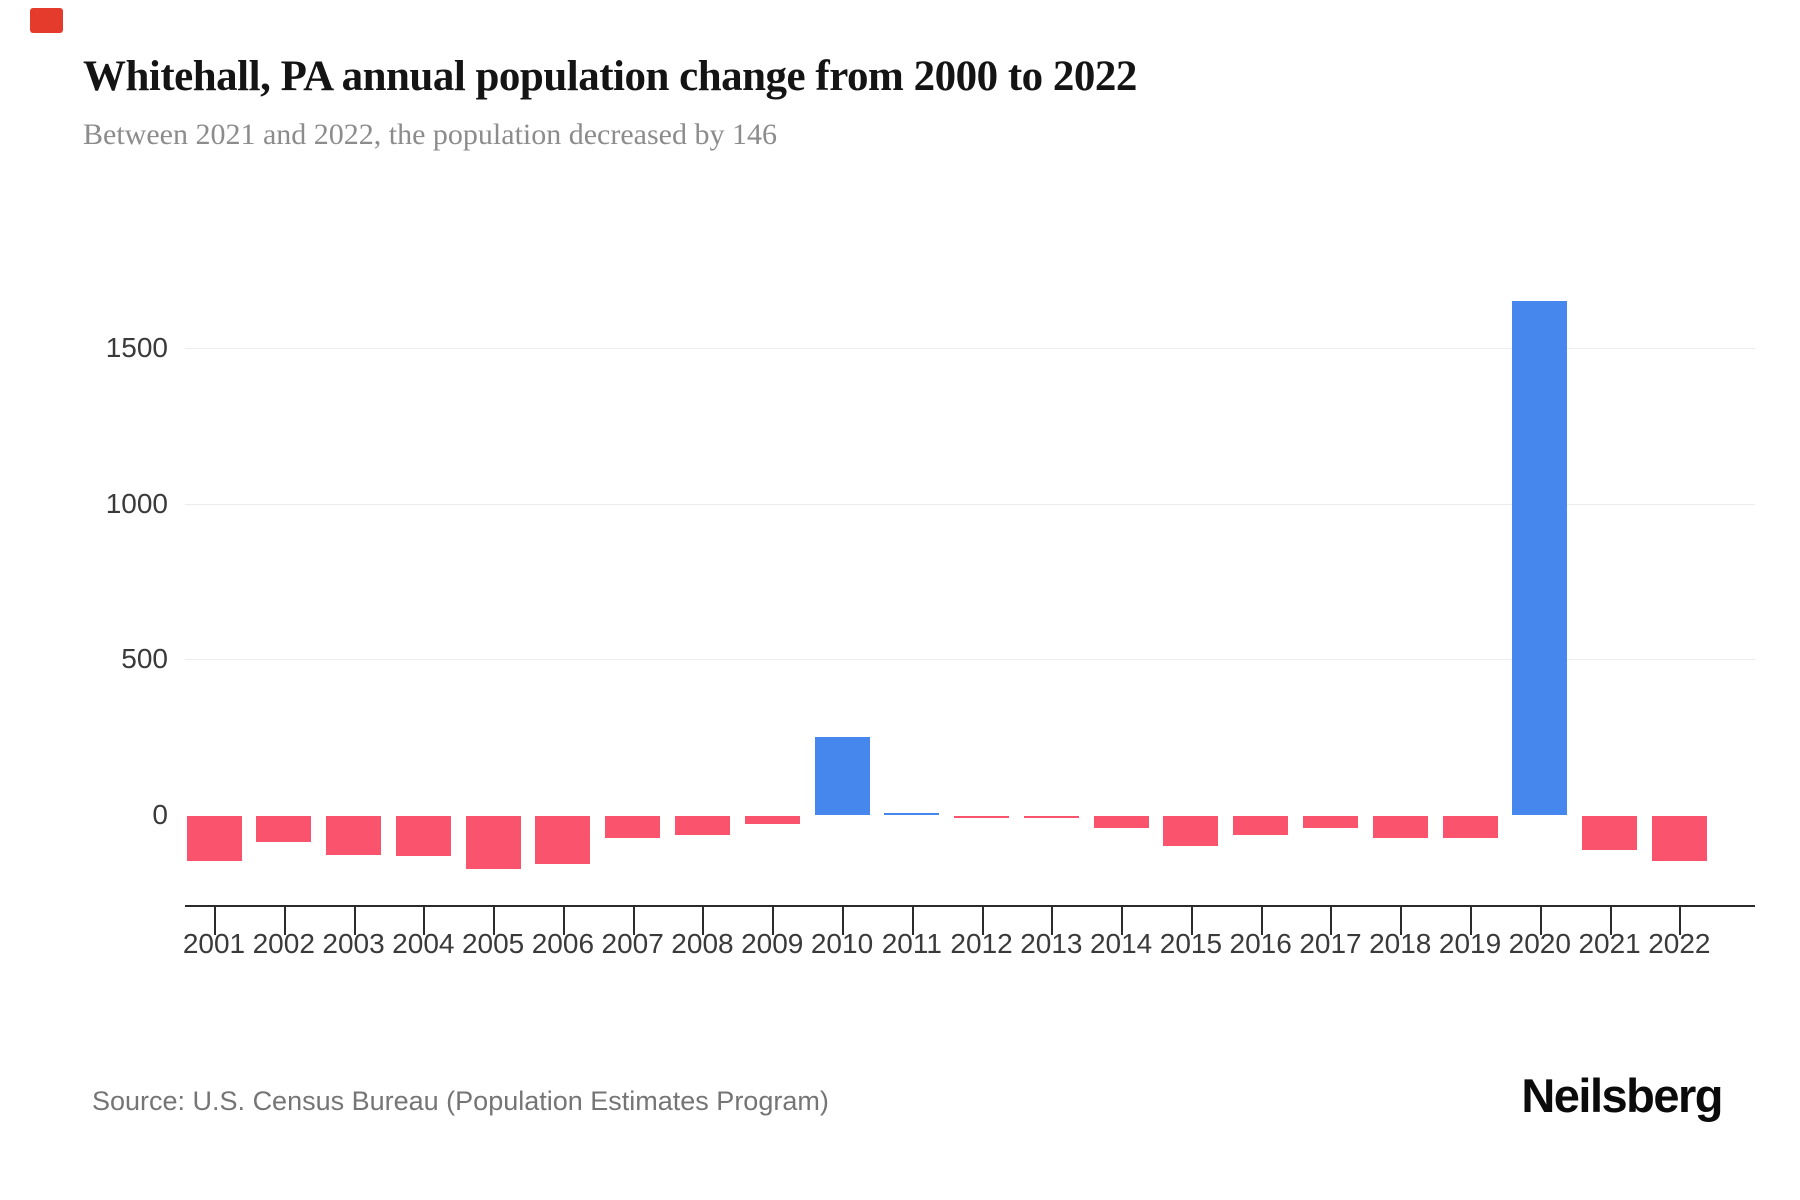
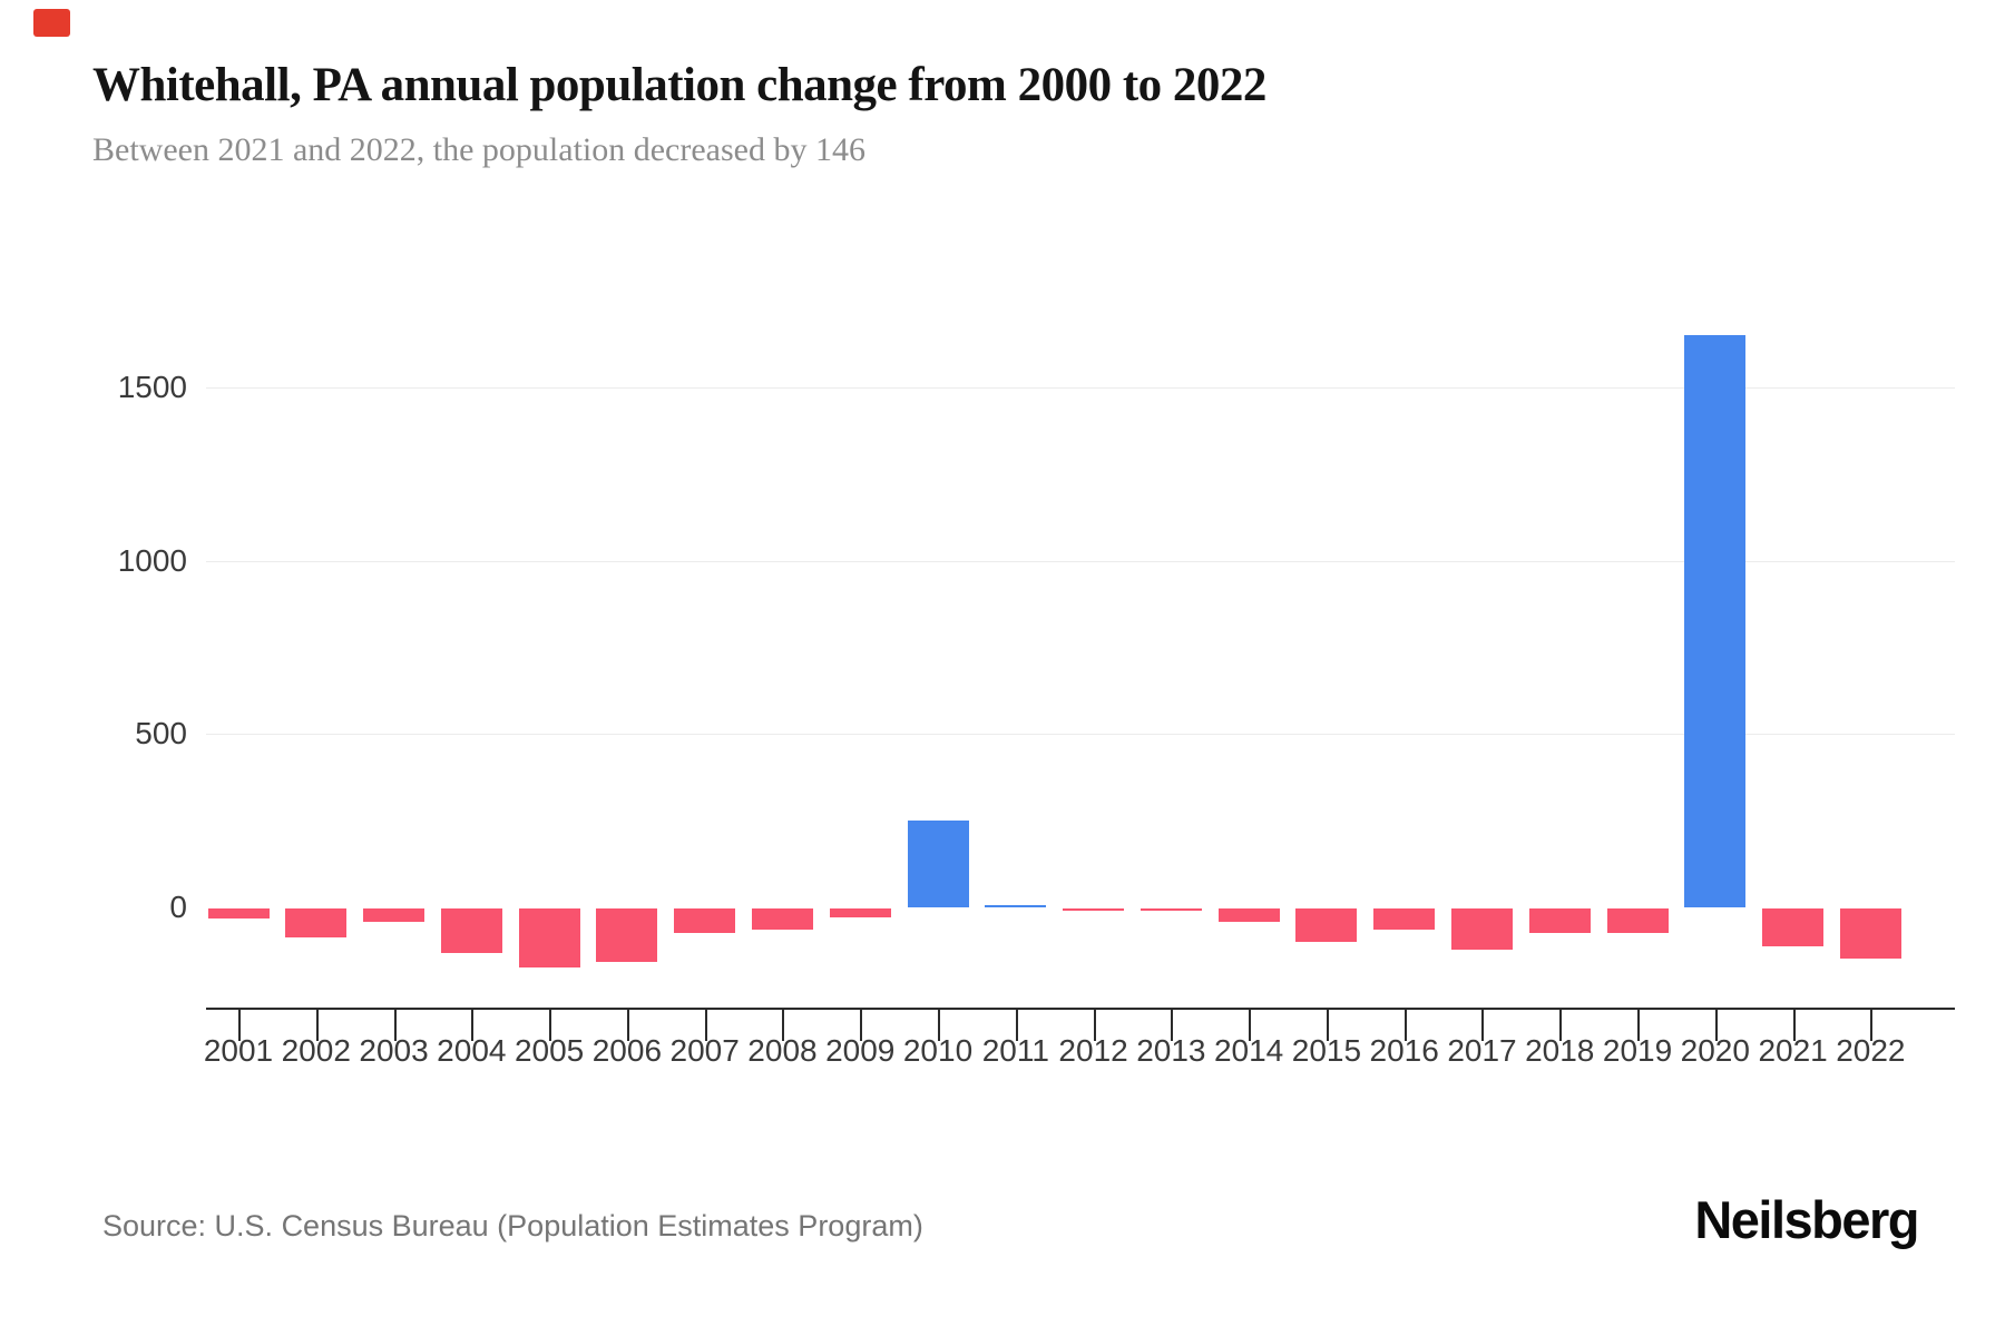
2001: -140 -> -30
2003: -120 -> -40
2017: -40 -> -120
